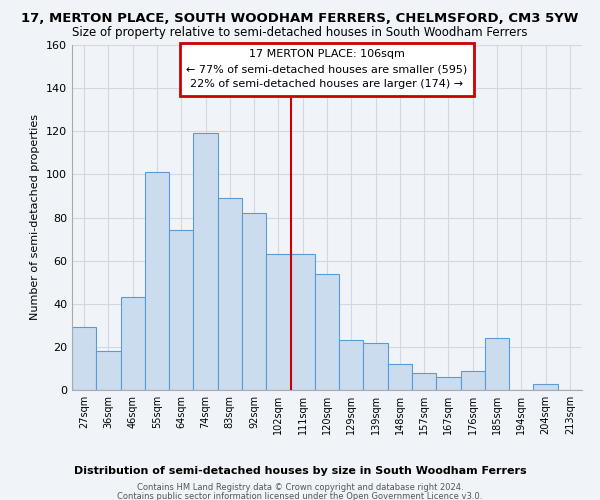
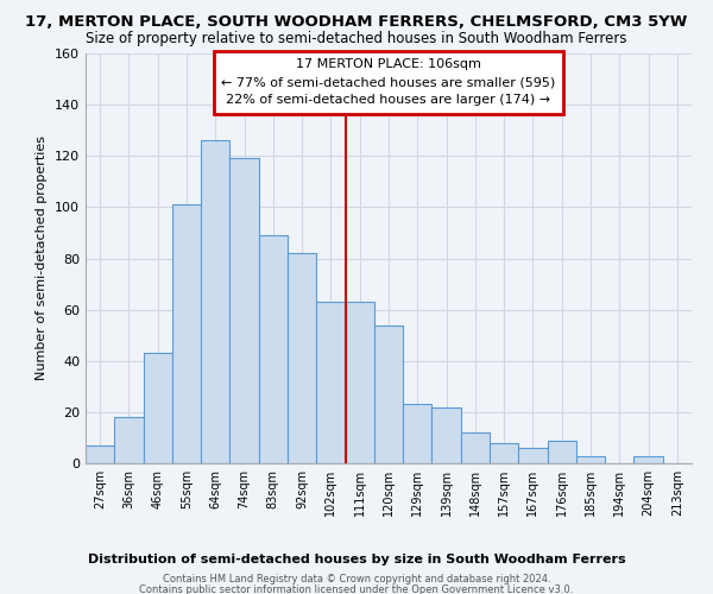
27sqm: 29 -> 7
64sqm: 74 -> 126
185sqm: 24 -> 3
